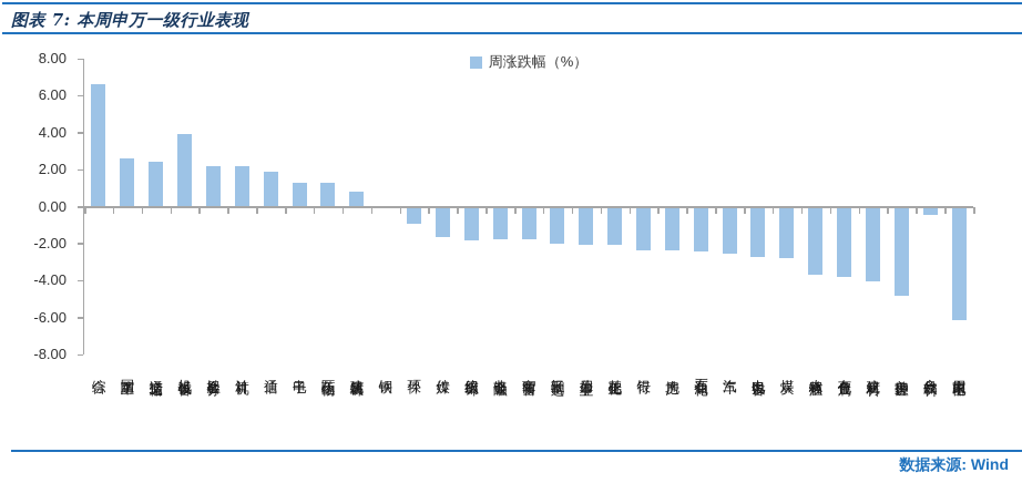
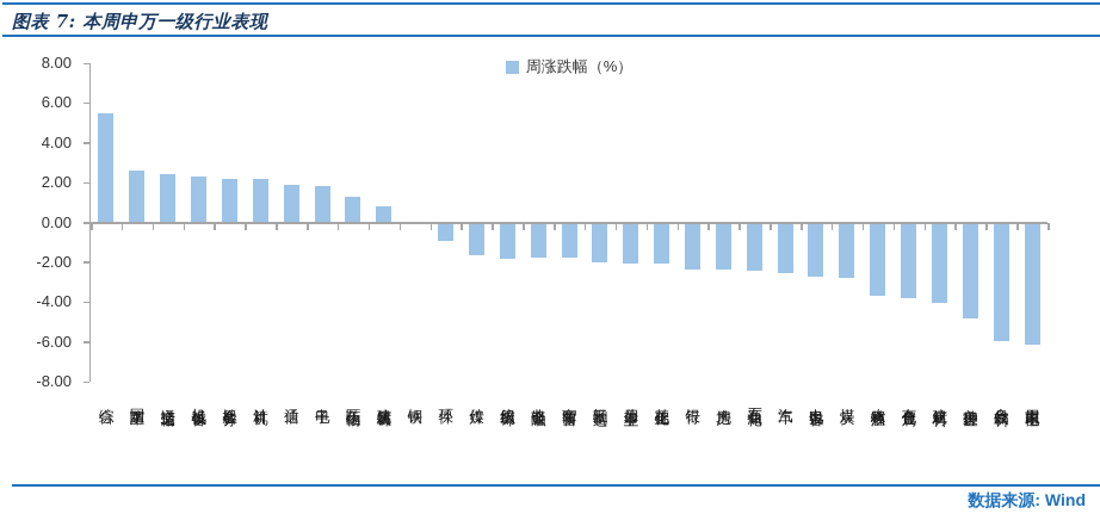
综合: 6.6 -> 5.5
机械设备: 3.9 -> 2.3
电子: 1.3 -> 1.8
食品饮料: -0.4 -> -5.9
